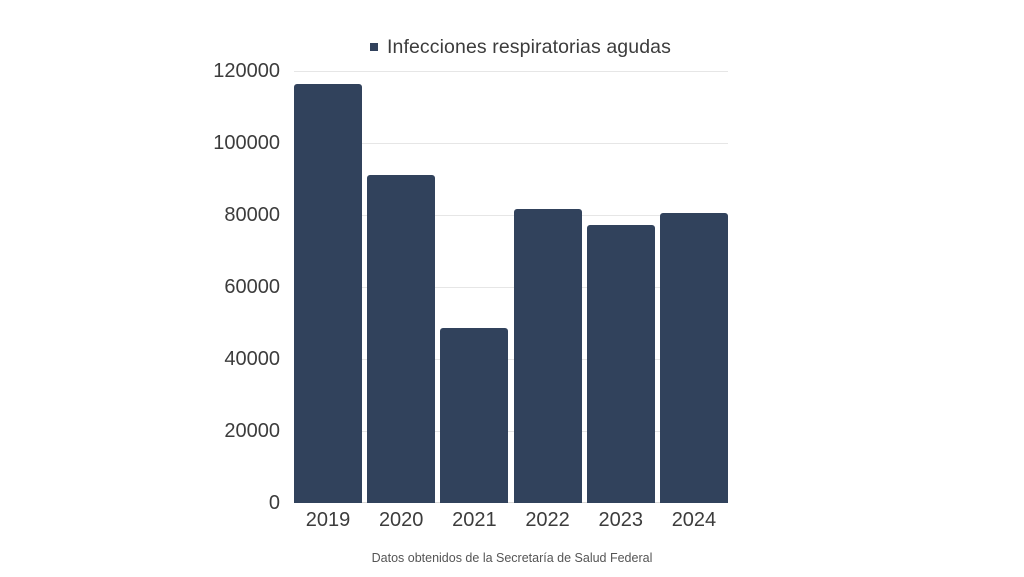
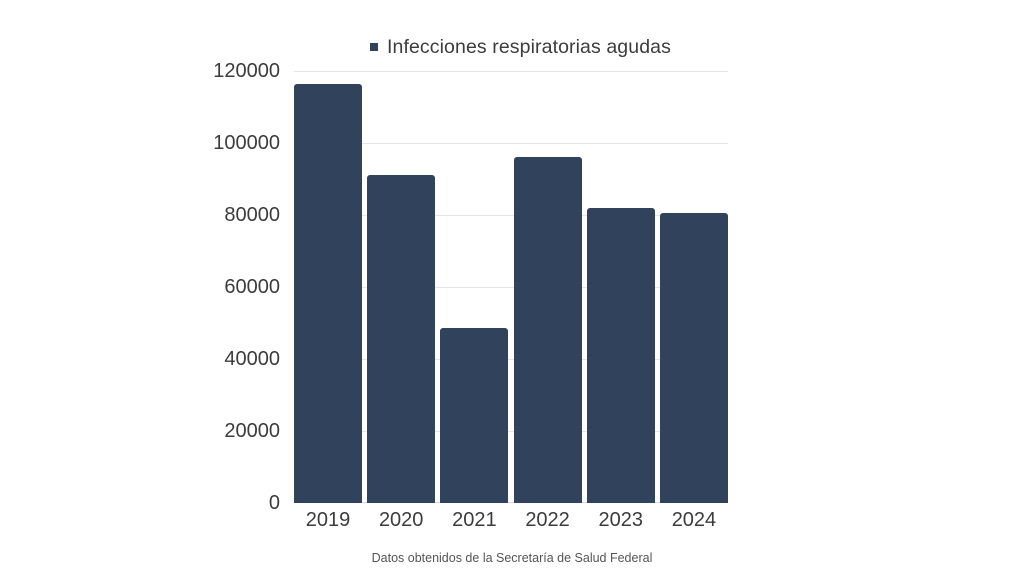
2022: 82000 -> 96000
2023: 77000 -> 82000
